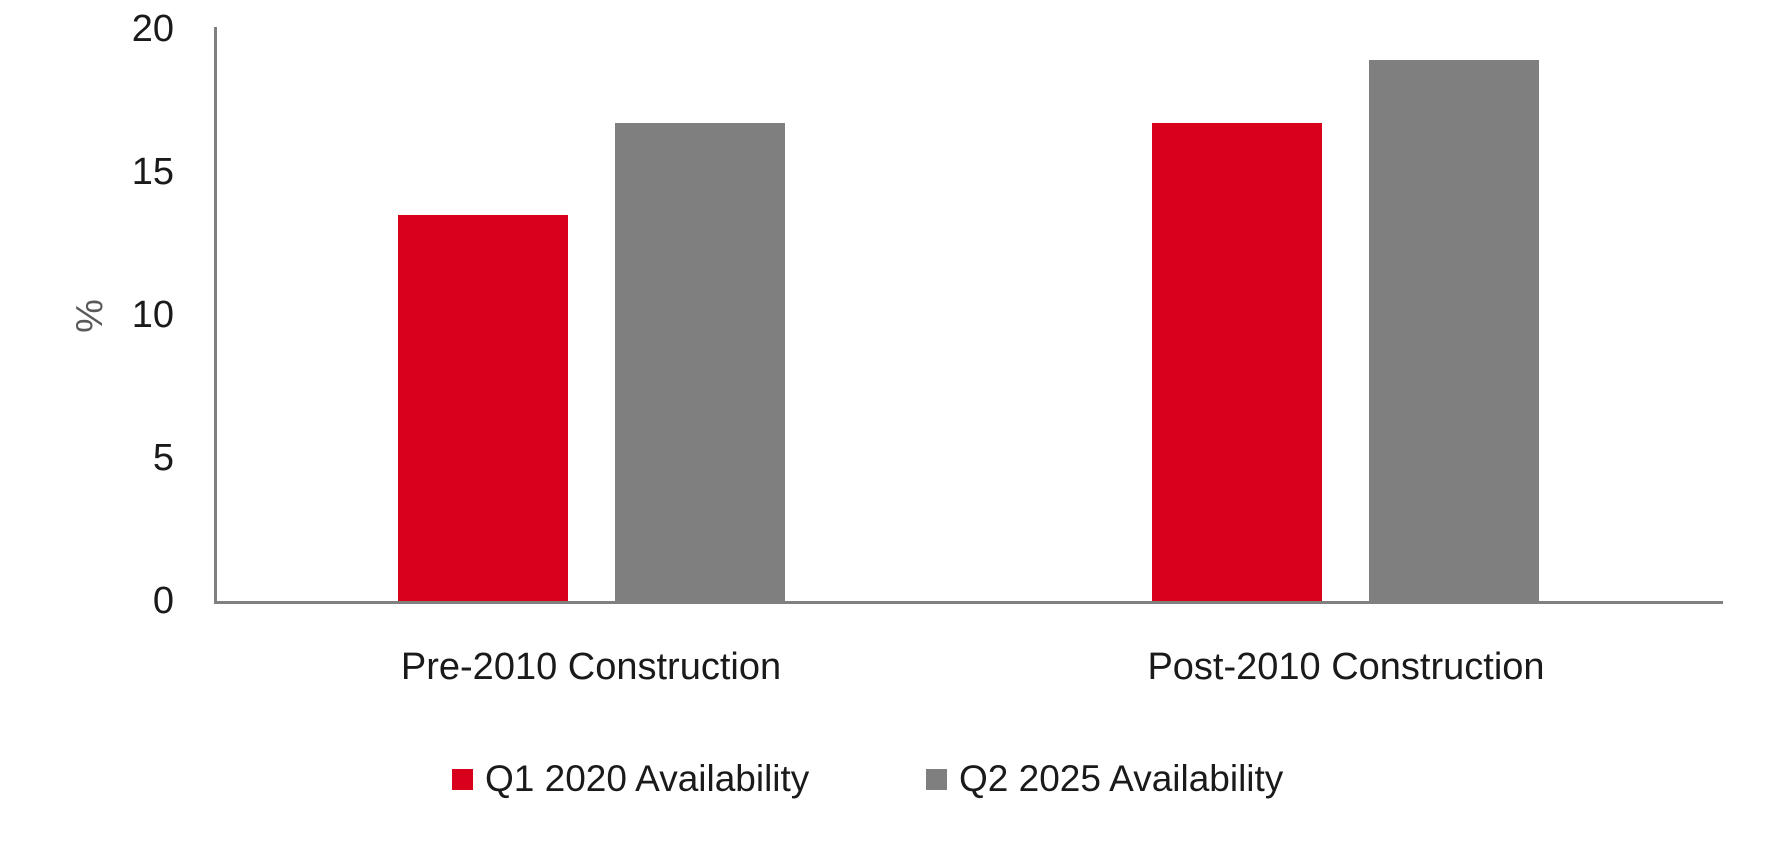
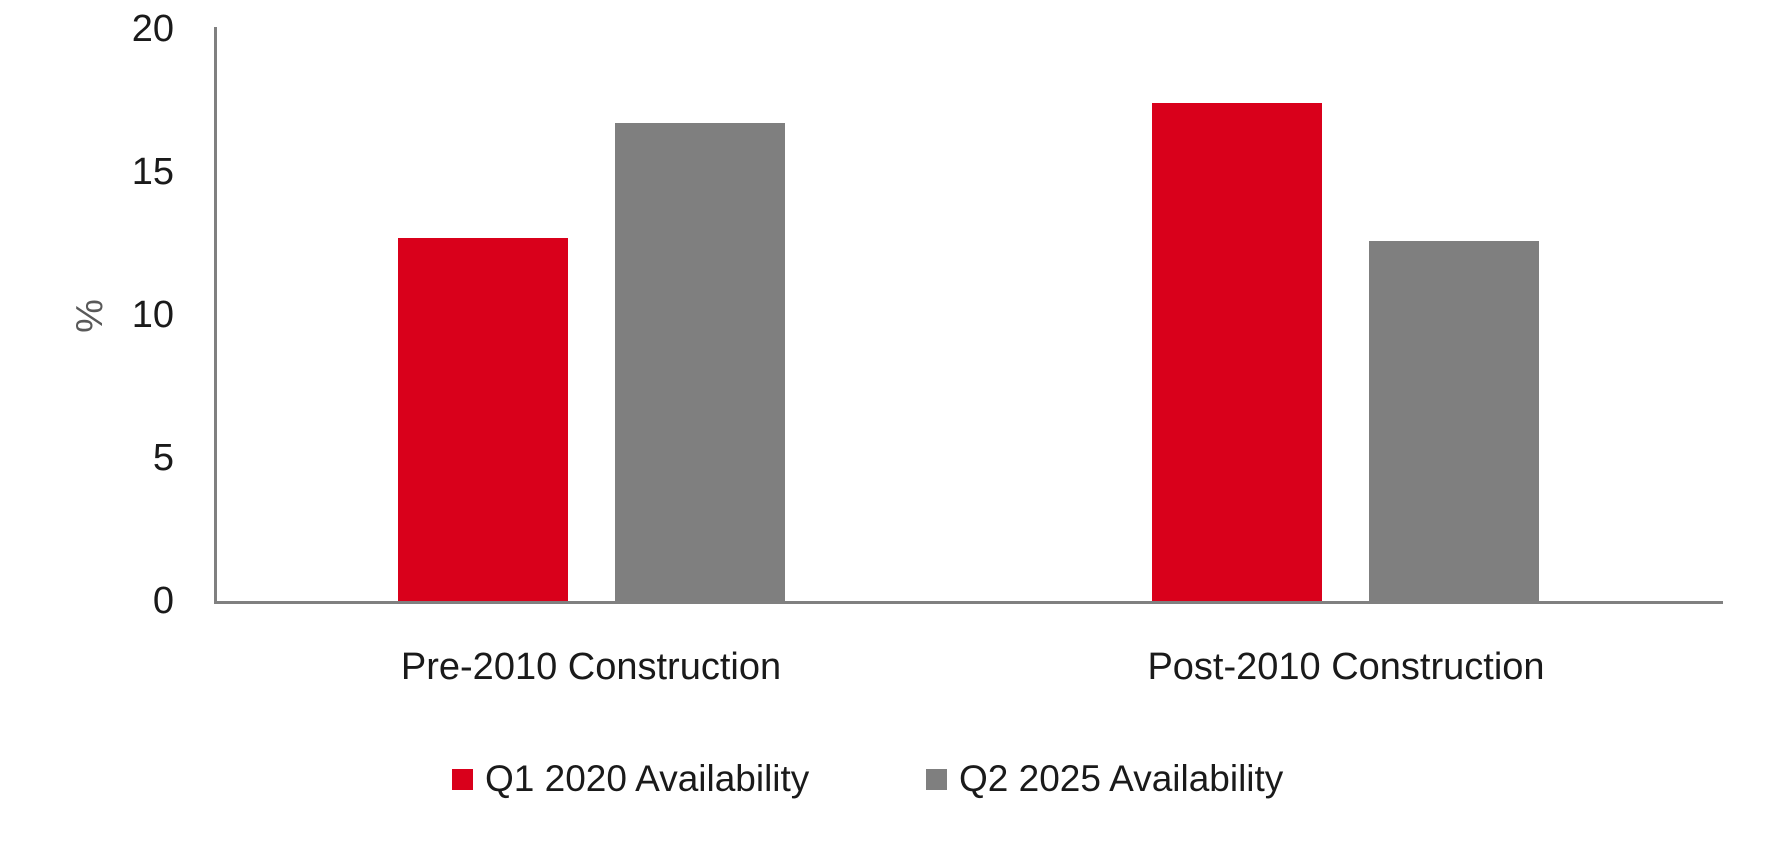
Q1 2020 Availability/Pre-2010 Construction: 13.5 -> 12.7
Q1 2020 Availability/Post-2010 Construction: 16.7 -> 17.4
Q2 2025 Availability/Post-2010 Construction: 18.9 -> 12.6
